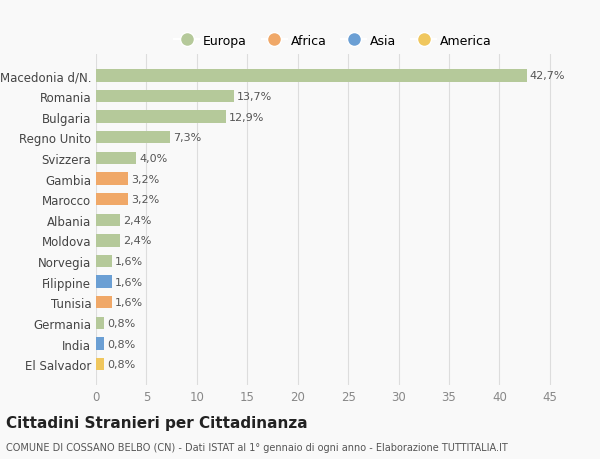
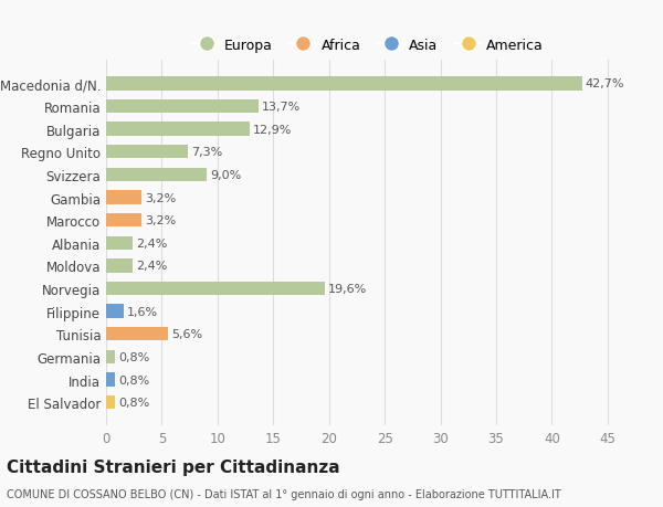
Svizzera: 4,0% -> 9,0%
Norvegia: 1,6% -> 19,6%
Tunisia: 1,6% -> 5,6%
